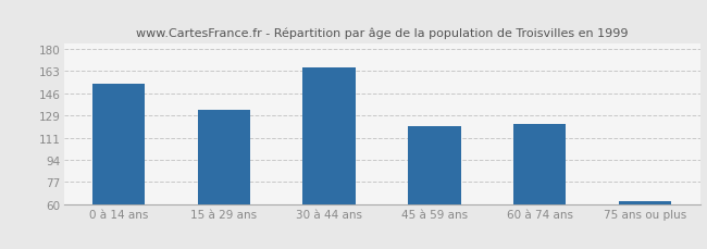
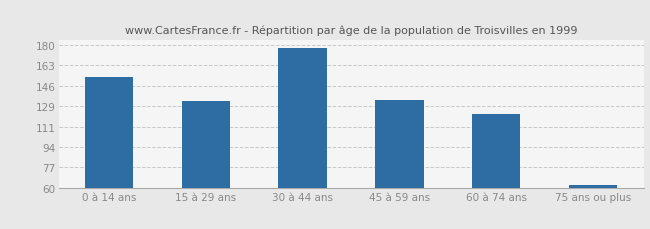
30 à 44 ans: 166 -> 178
45 à 59 ans: 120 -> 134
